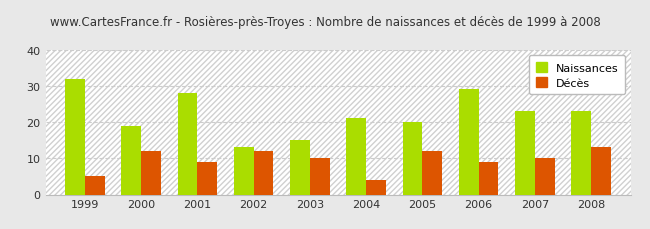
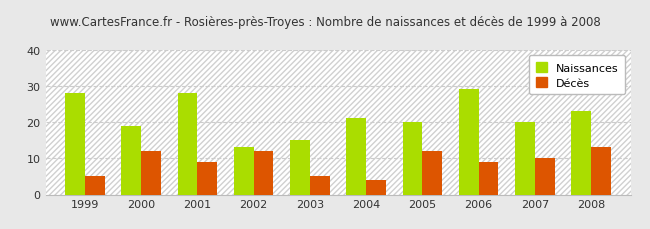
Naissances/1999: 32 -> 28
Décès/2003: 10 -> 5
Naissances/2007: 23 -> 20
